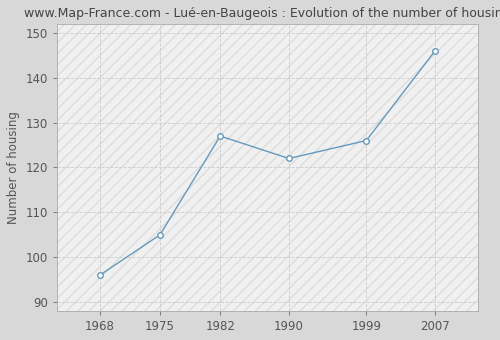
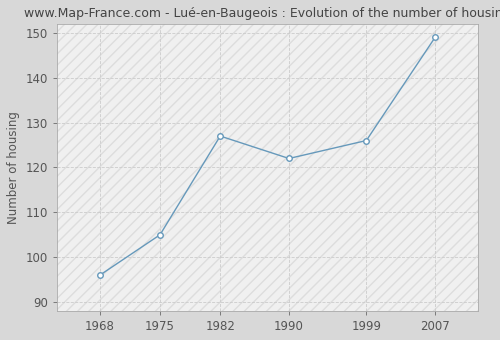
2007: 146 -> 149
